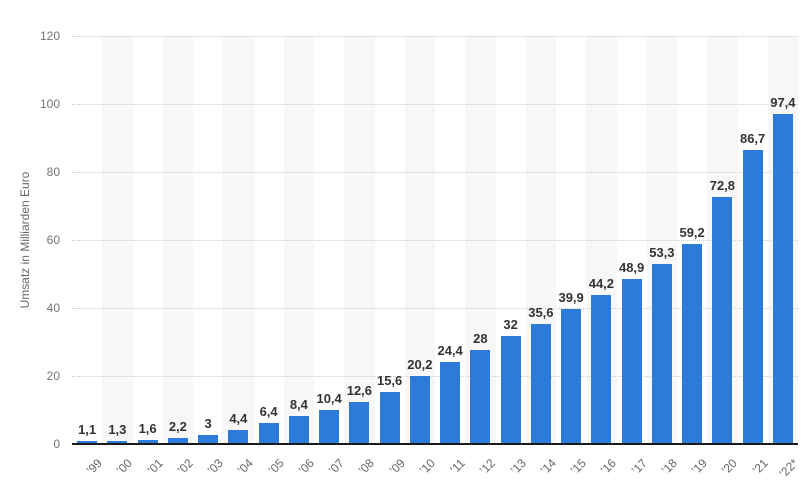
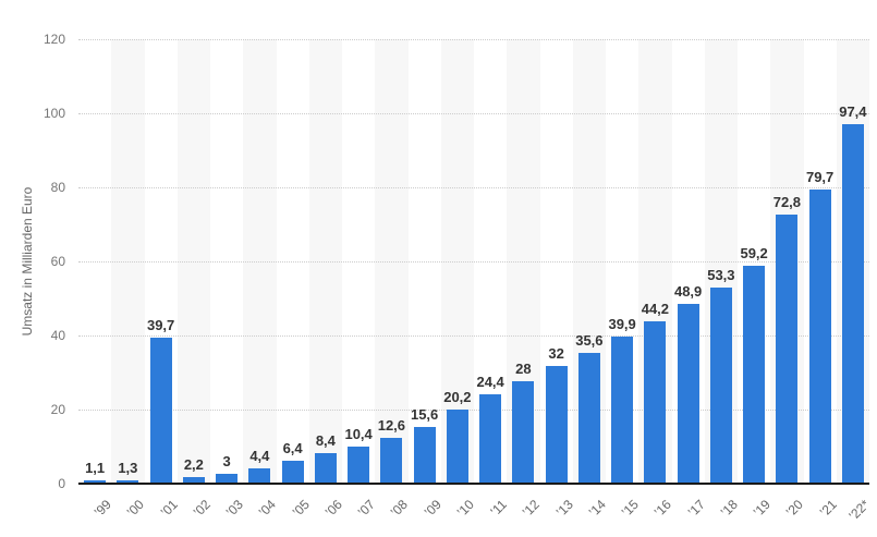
’01: 1,6 -> 39,7
’21: 86,7 -> 79,7
